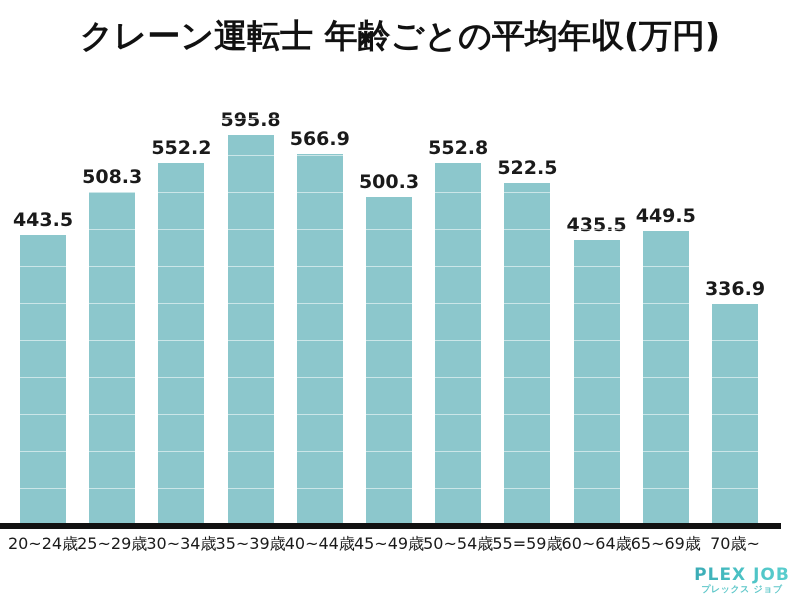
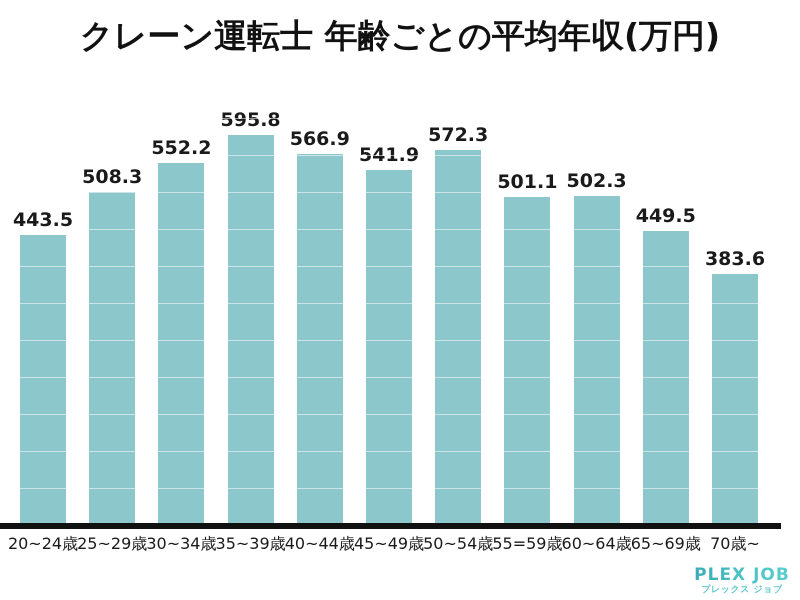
45~49歳: 500.3 -> 541.9
50~54歳: 552.8 -> 572.3
55=59歳: 522.5 -> 501.1
60~64歳: 435.5 -> 502.3
70歳~: 336.9 -> 383.6
